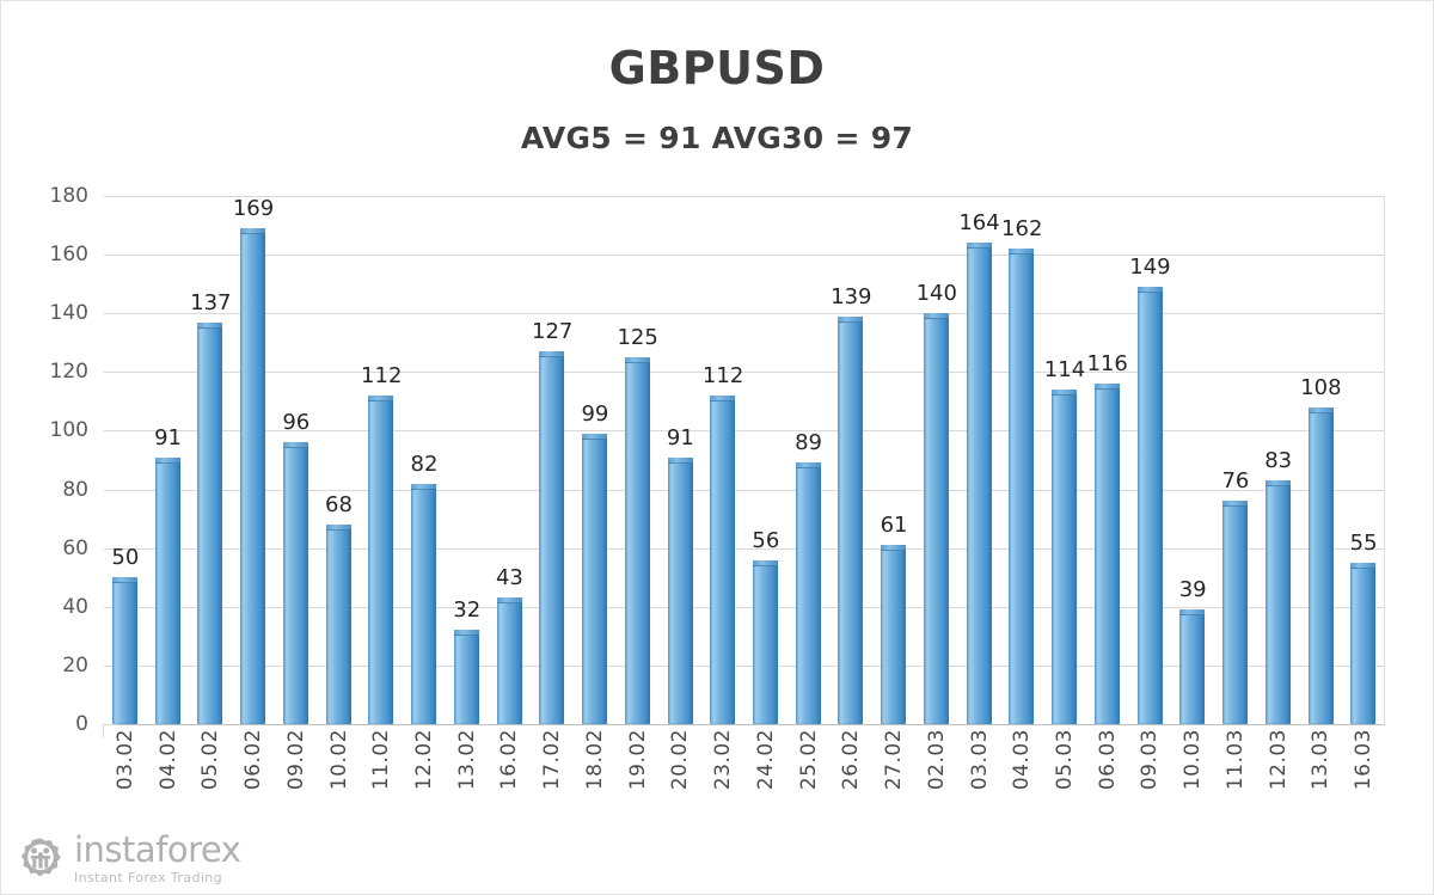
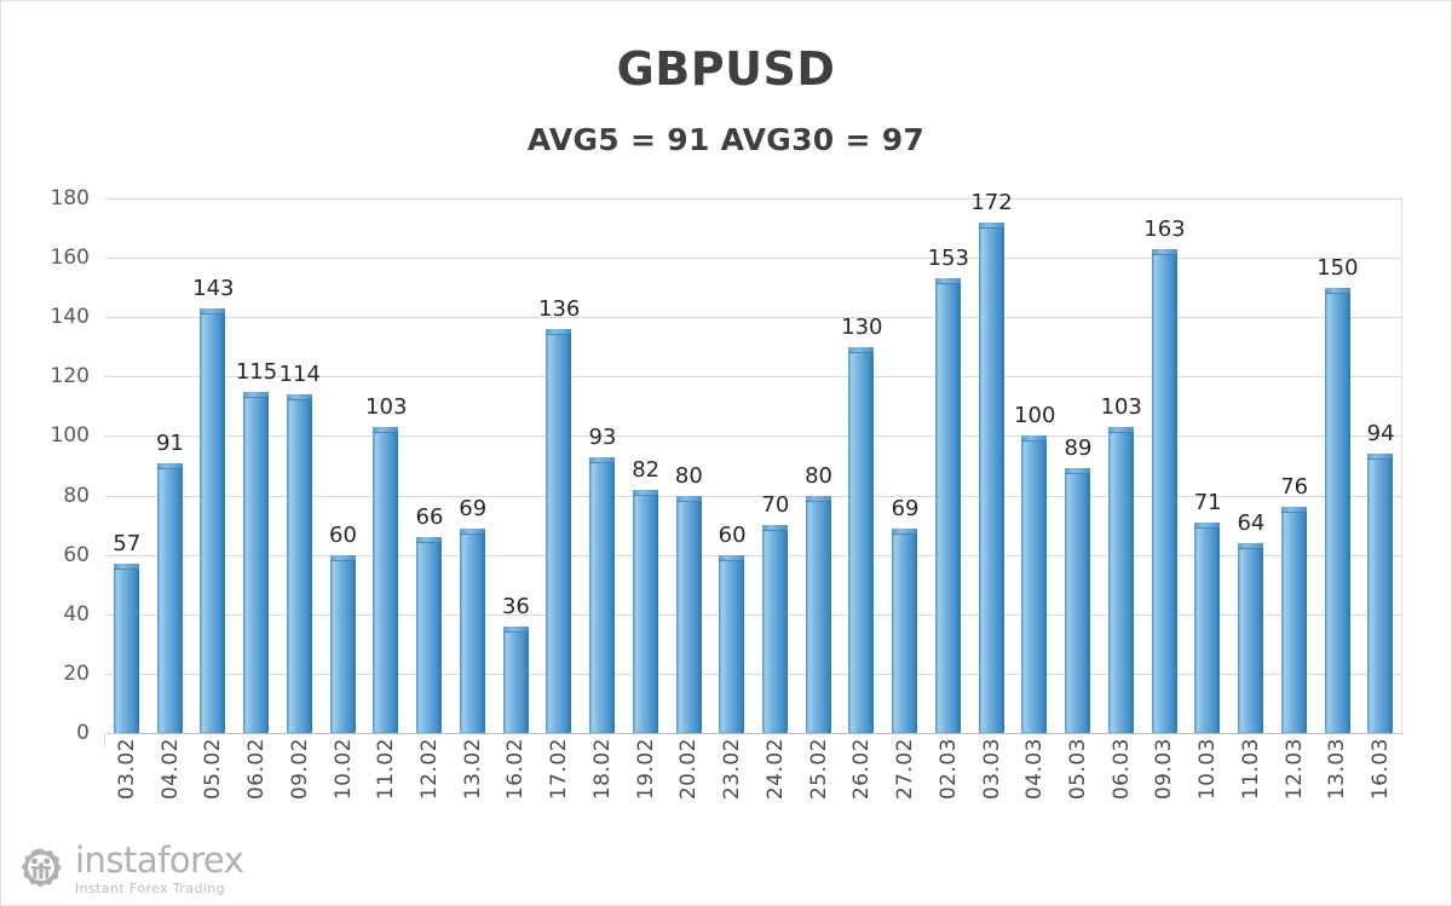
03.02: 50 -> 57
05.02: 137 -> 143
06.02: 169 -> 115
09.02: 96 -> 114
10.02: 68 -> 60
11.02: 112 -> 103
12.02: 82 -> 66
13.02: 32 -> 69
16.02: 43 -> 36
17.02: 127 -> 136
18.02: 99 -> 93
19.02: 125 -> 82
20.02: 91 -> 80
23.02: 112 -> 60
24.02: 56 -> 70
25.02: 89 -> 80
26.02: 139 -> 130
27.02: 61 -> 69
02.03: 140 -> 153
03.03: 164 -> 172
04.03: 162 -> 100
05.03: 114 -> 89
06.03: 116 -> 103
09.03: 149 -> 163
10.03: 39 -> 71
11.03: 76 -> 64
12.03: 83 -> 76
13.03: 108 -> 150
16.03: 55 -> 94
